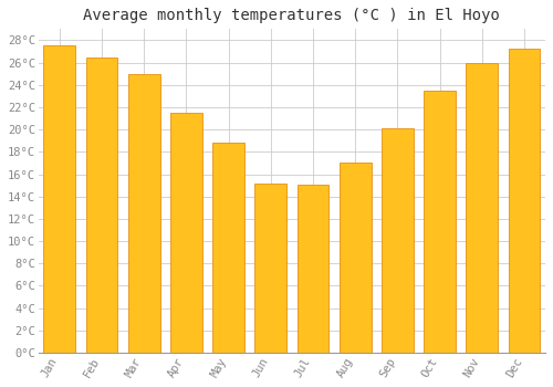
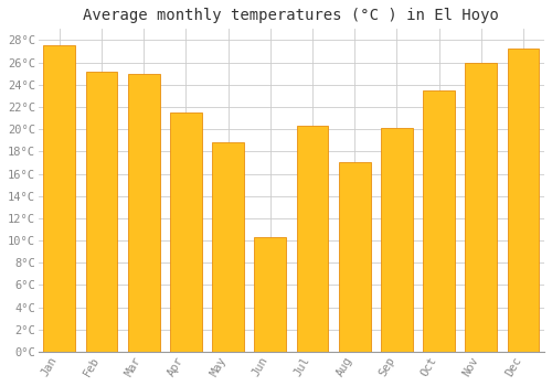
Feb: 26.5°C -> 25.2°C
Jun: 15.2°C -> 10.3°C
Jul: 15.1°C -> 20.3°C
